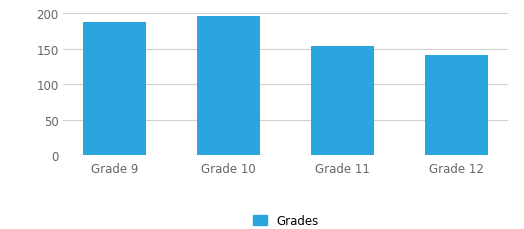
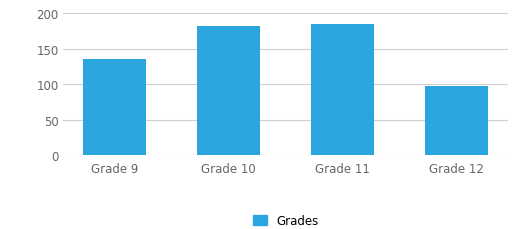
Grade 9: 187 -> 136
Grade 10: 196 -> 182
Grade 11: 154 -> 184
Grade 12: 141 -> 98
